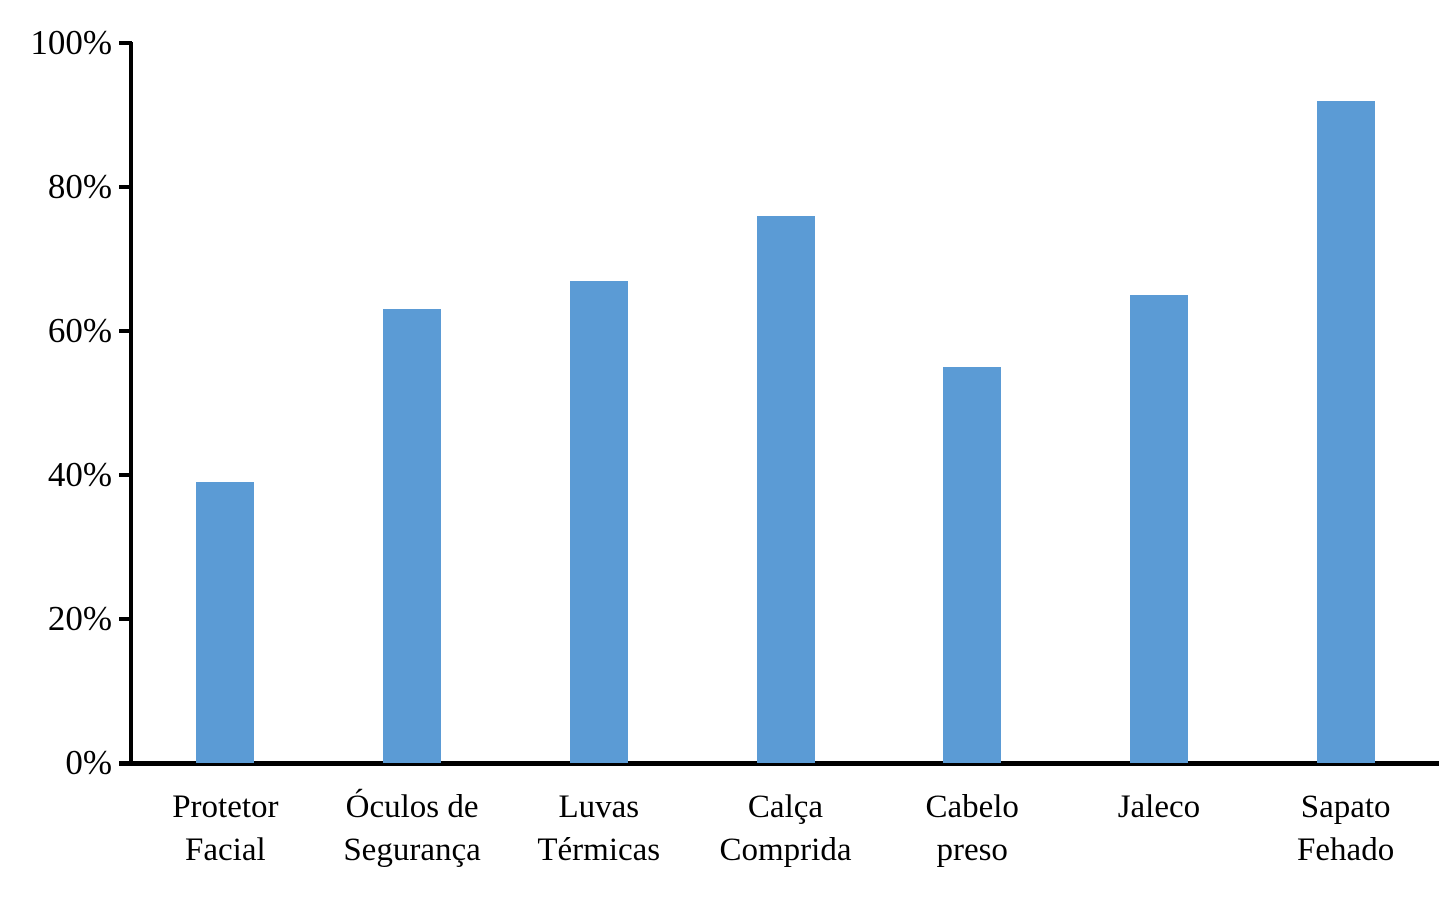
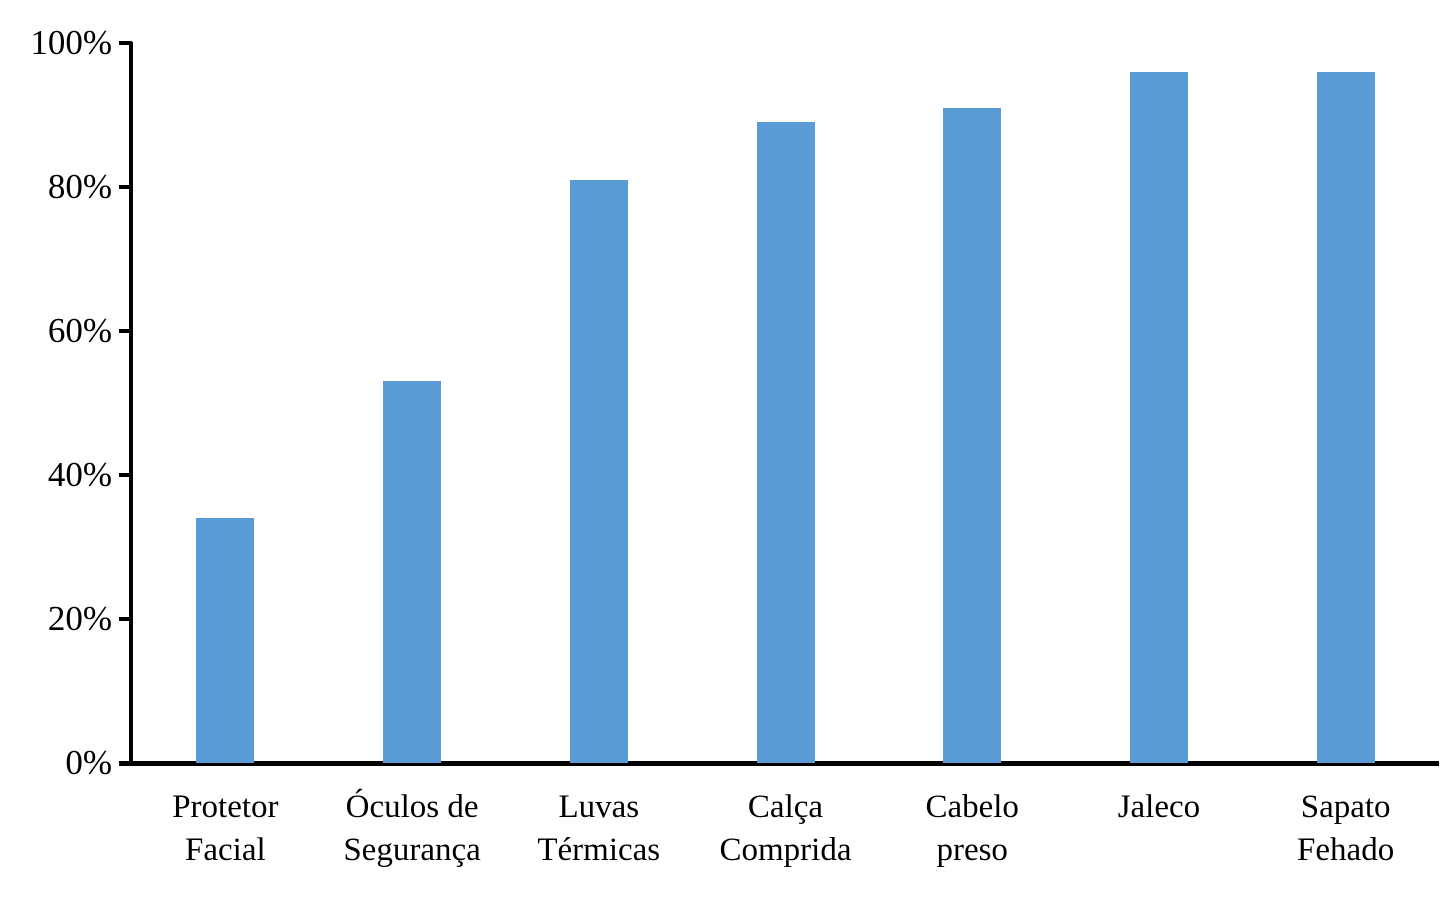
Protetor Facial: 39% -> 34%
Óculos de Segurança: 63% -> 53%
Luvas Térmicas: 67% -> 81%
Calça Comprida: 76% -> 89%
Cabelo preso: 55% -> 91%
Jaleco: 65% -> 96%
Sapato Fehado: 92% -> 96%
